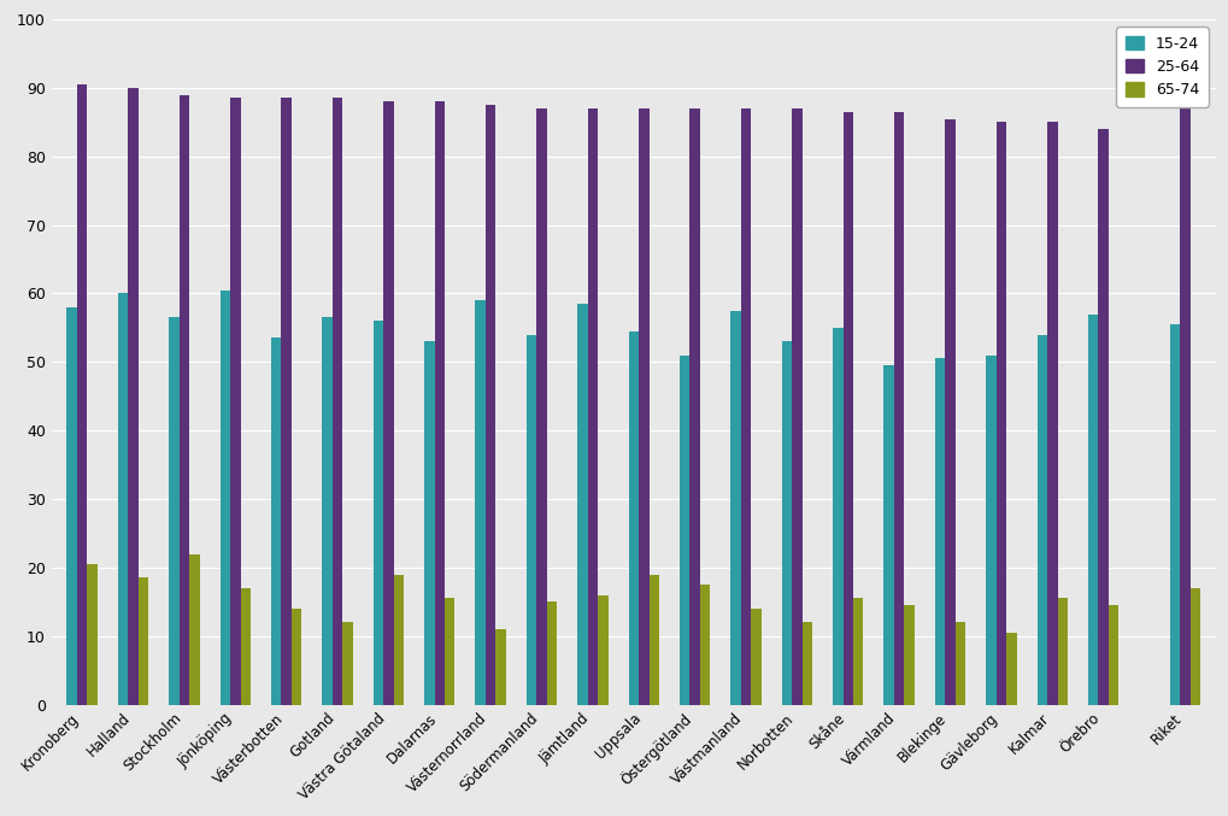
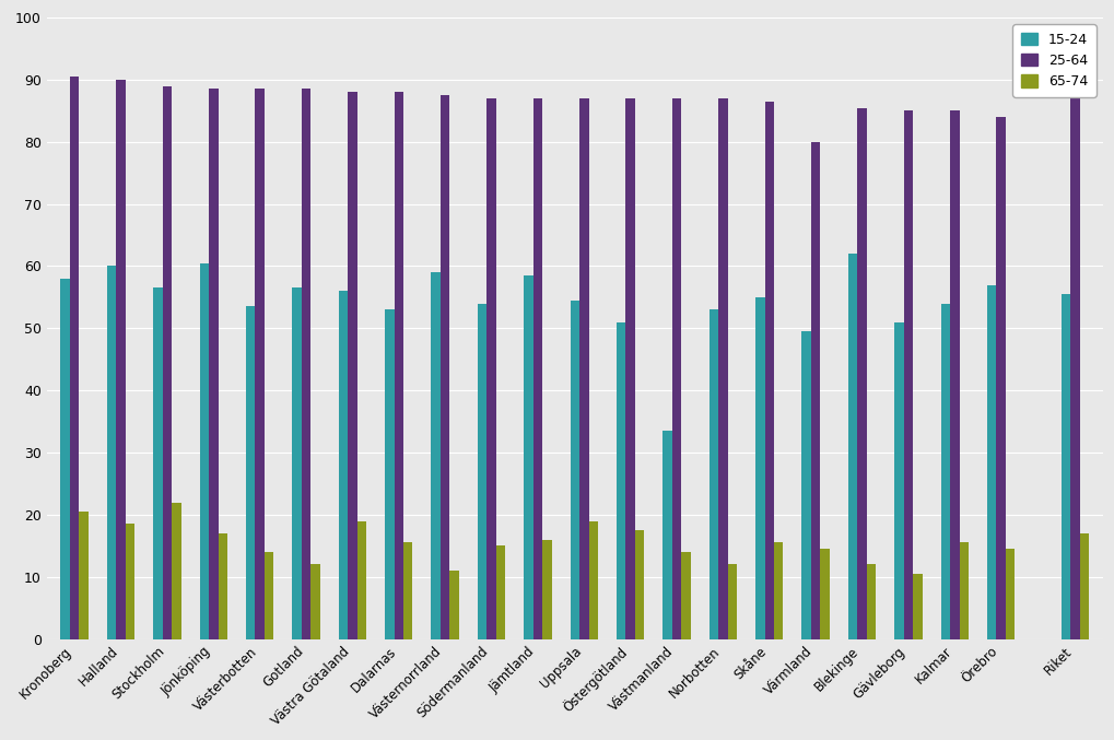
15-24/Västmanland: 57.5 -> 33.6
25-64/Värmland: 86.5 -> 80.0
15-24/Blekinge: 50.5 -> 62.0
